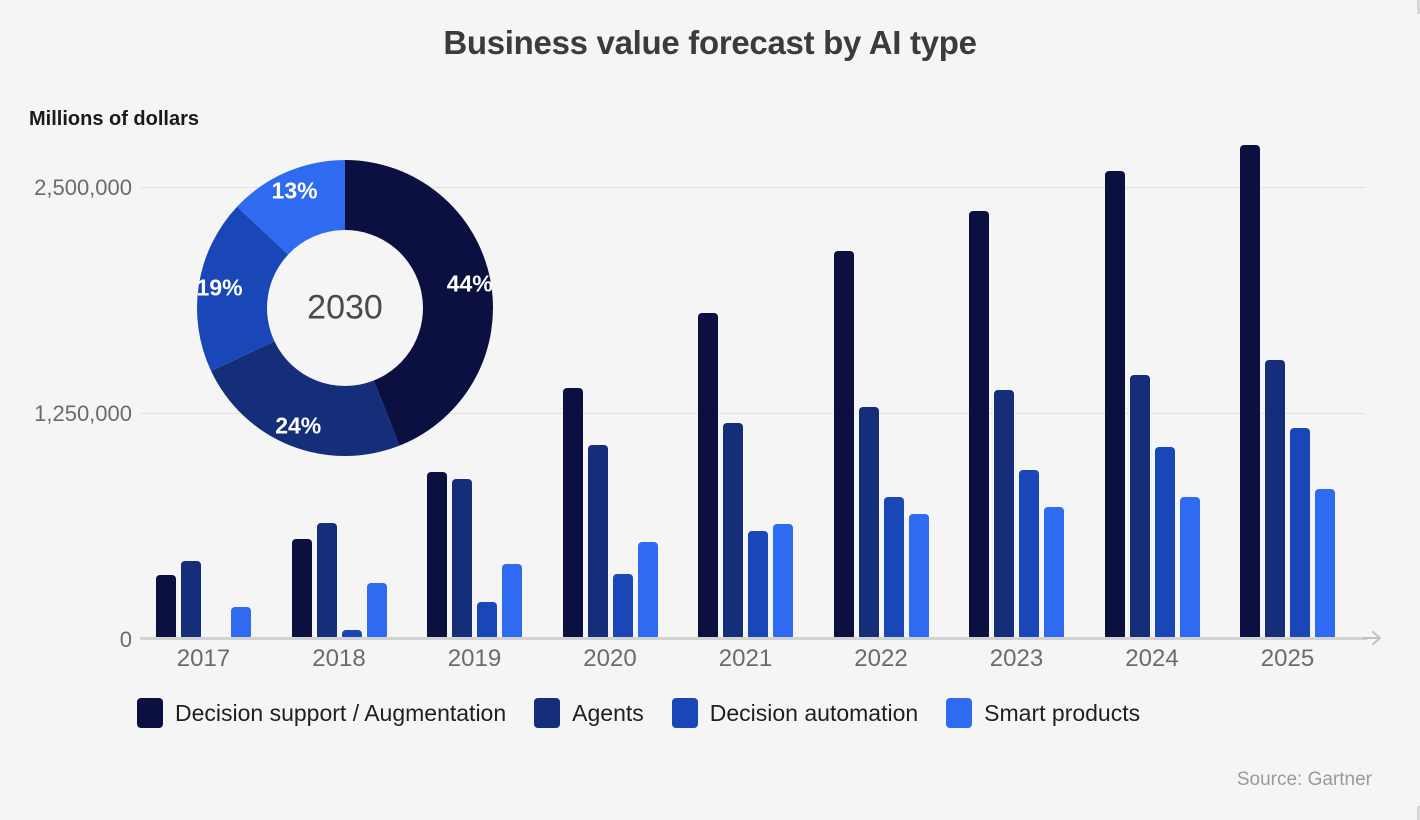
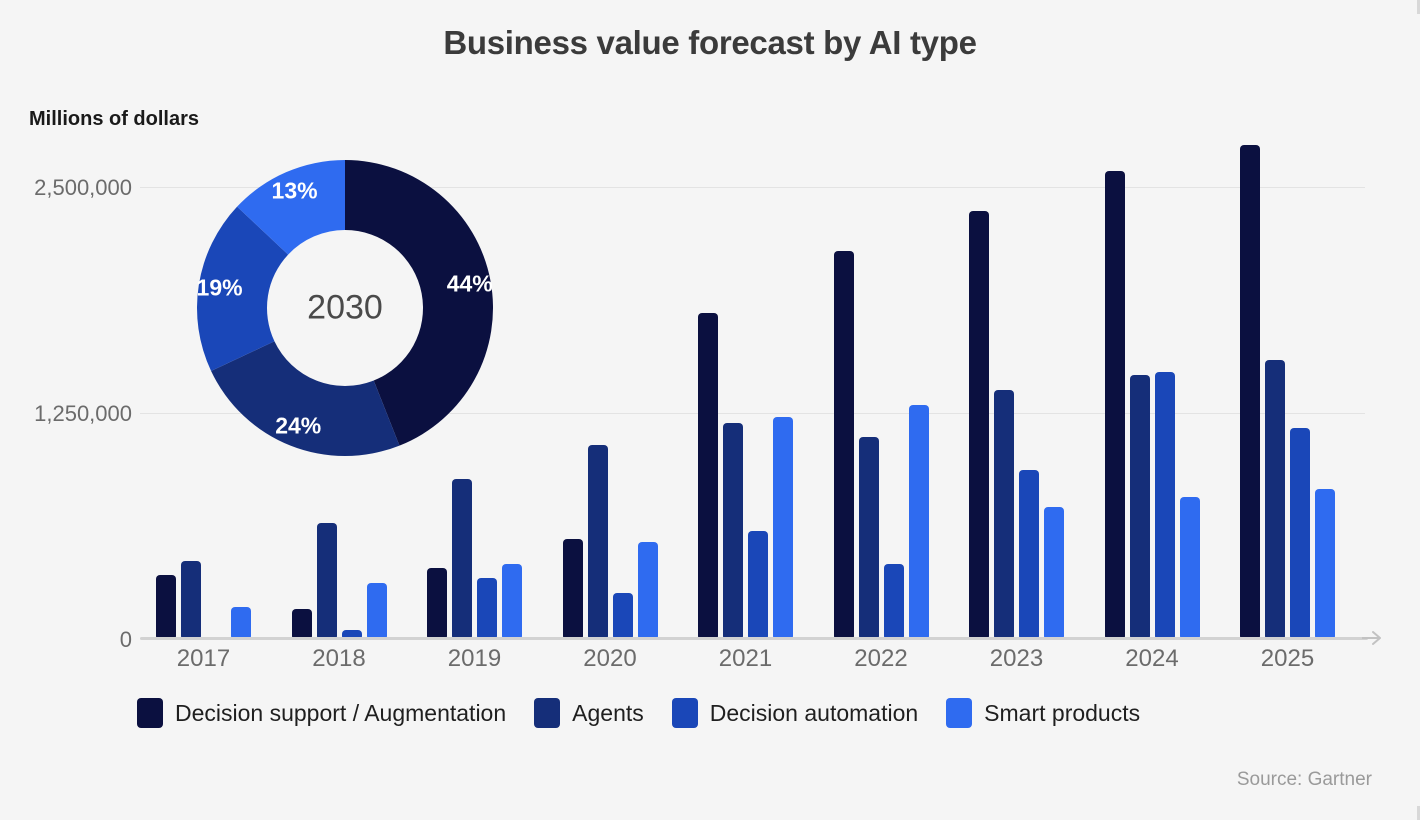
Decision support / Augmentation/2018: 550000 -> 160000
Decision support / Augmentation/2019: 920000 -> 390000
Decision automation/2019: 200000 -> 330000
Decision support / Augmentation/2020: 1380000 -> 550000
Decision automation/2020: 350000 -> 250000
Smart products/2021: 630000 -> 1220000
Agents/2022: 1280000 -> 1110000
Decision automation/2022: 780000 -> 410000
Smart products/2022: 690000 -> 1290000
Decision automation/2024: 1060000 -> 1470000
